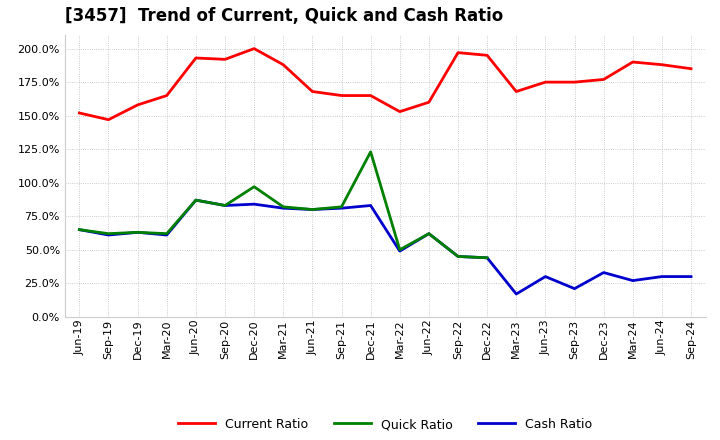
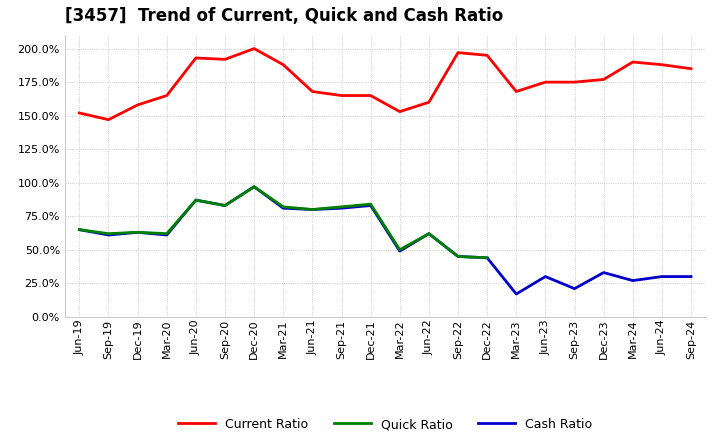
Cash Ratio/Dec-20: 84% -> 97%
Quick Ratio/Dec-21: 123% -> 84%
